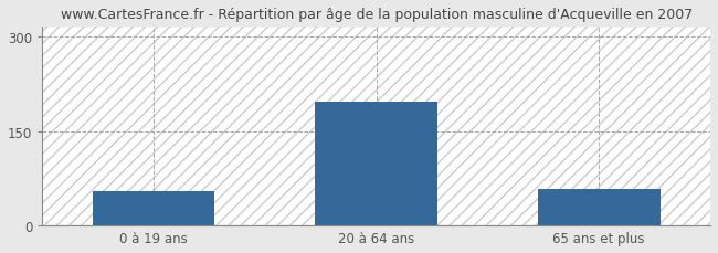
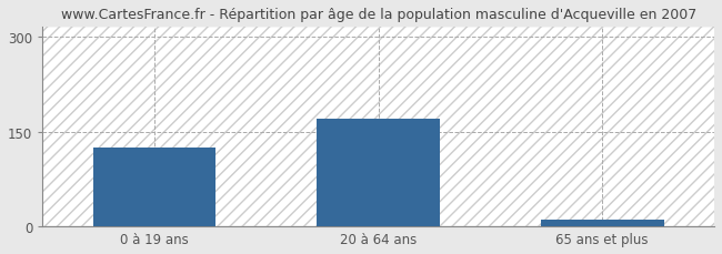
0 à 19 ans: 54 -> 125
20 à 64 ans: 196 -> 170
65 ans et plus: 58 -> 10
